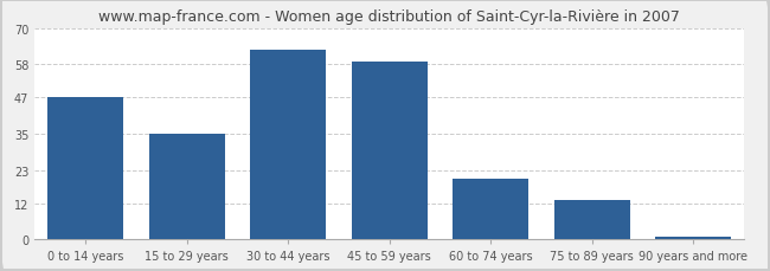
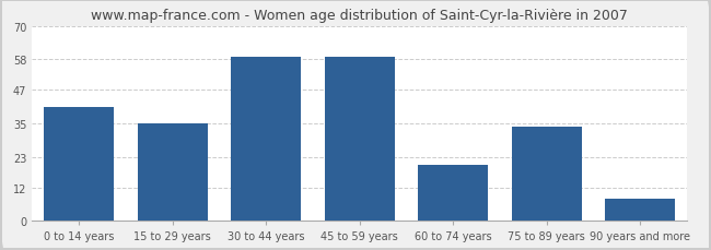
0 to 14 years: 47 -> 41
30 to 44 years: 63 -> 59
75 to 89 years: 13 -> 34
90 years and more: 1 -> 8
